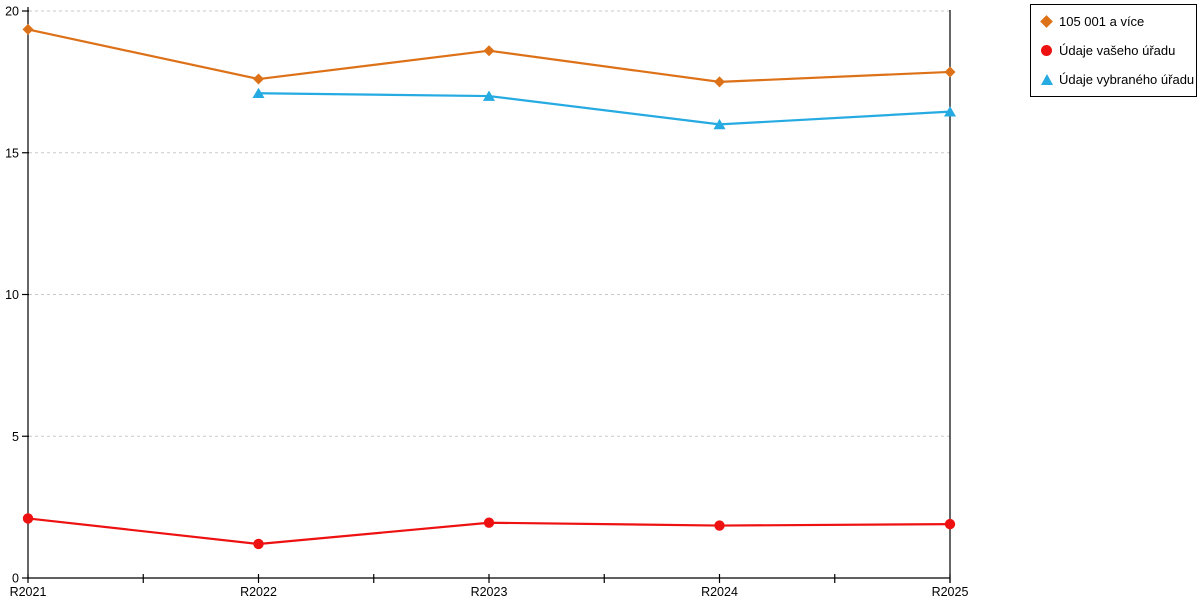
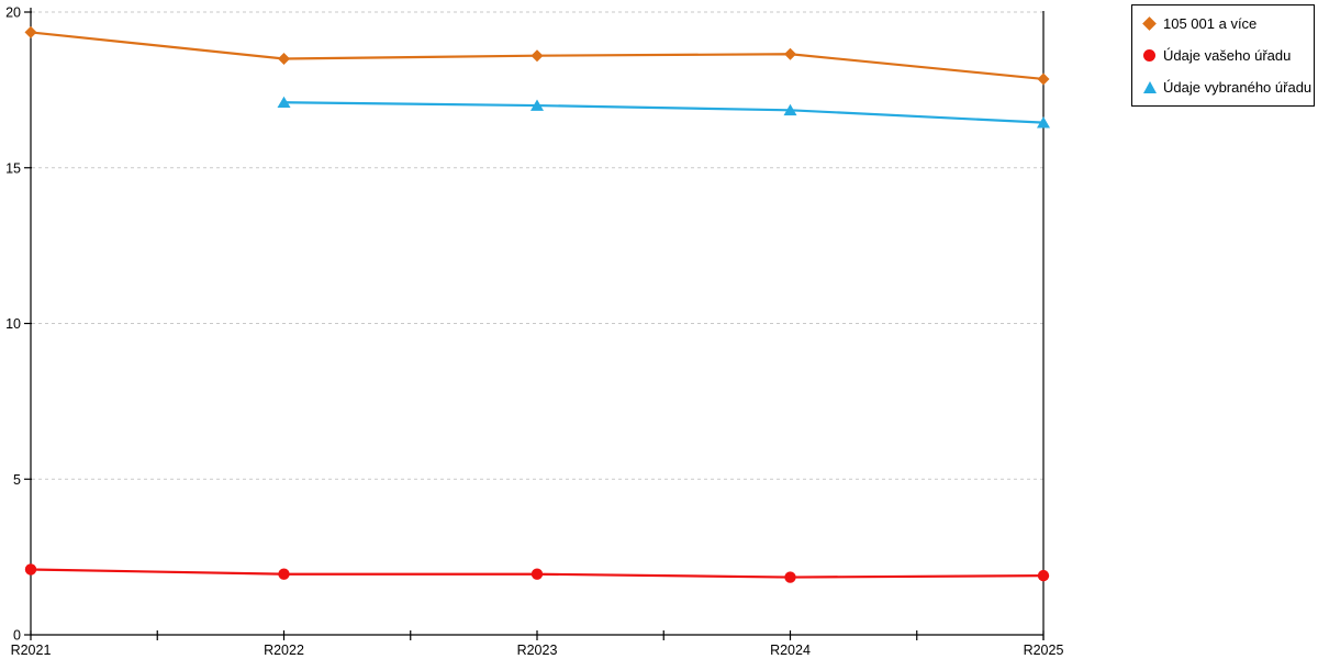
105 001 a více/R2022: 17.6 -> 18.5
Údaje vašeho úřadu/R2022: 1.2 -> 1.9
105 001 a více/R2024: 17.5 -> 18.6
Údaje vybraného úřadu/R2024: 16.0 -> 16.9
